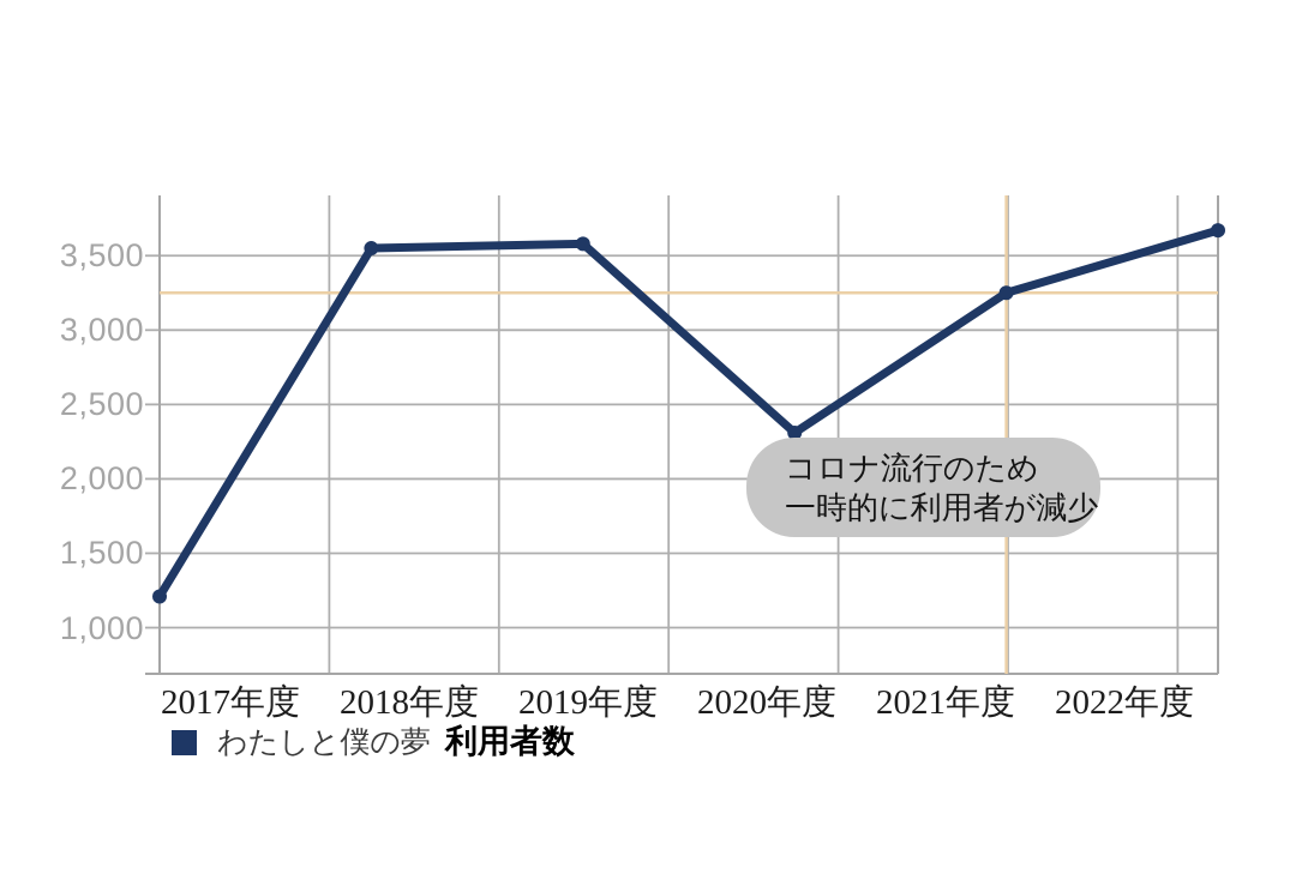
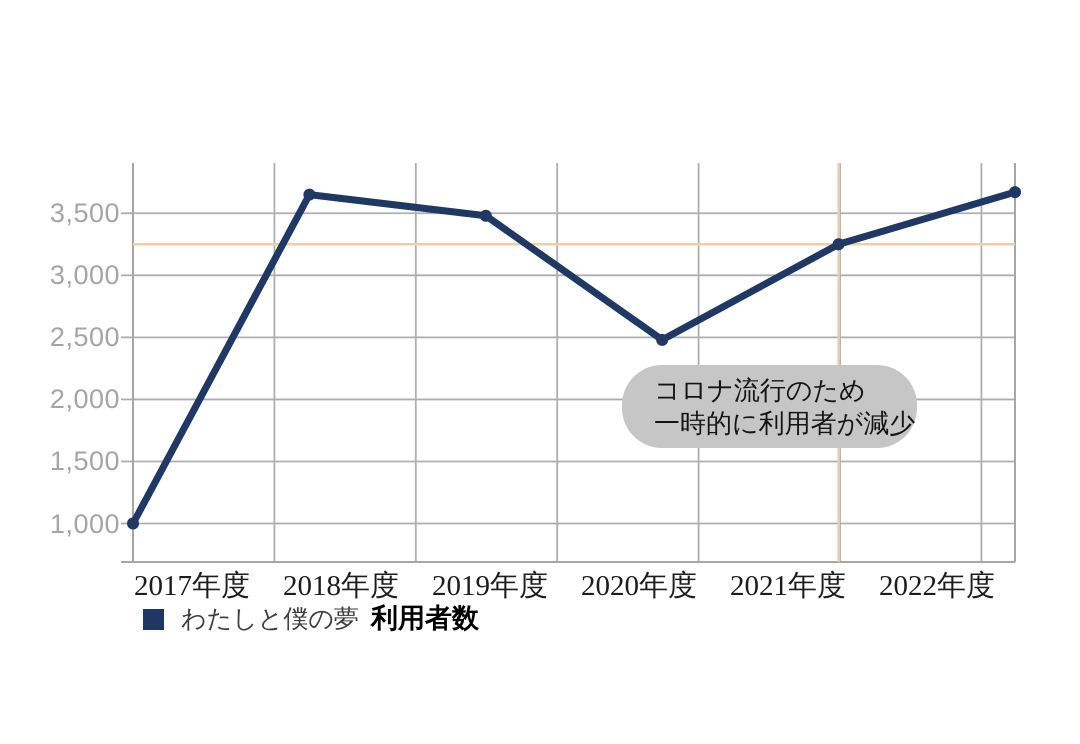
2017年度: 1210 -> 1000
2018年度: 3550 -> 3650
2019年度: 3580 -> 3480
2020年度: 2310 -> 2480
